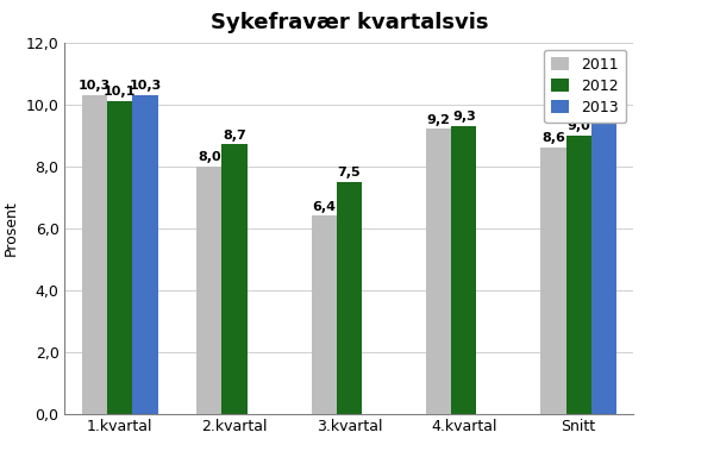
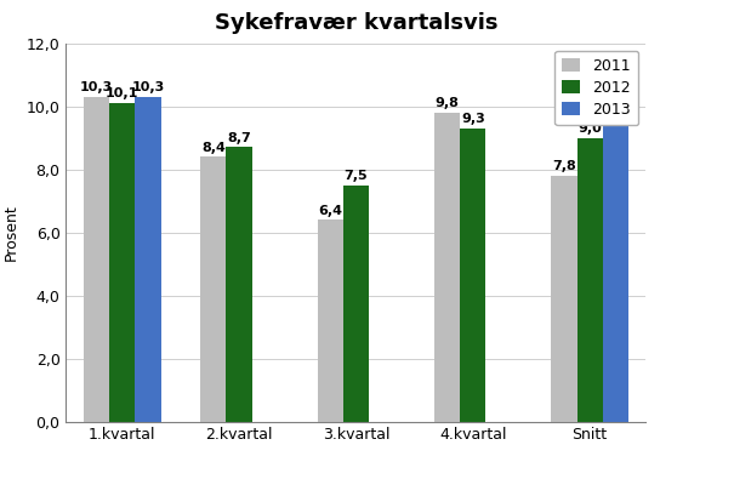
2011/2.kvartal: 8,0 -> 8,4
2011/4.kvartal: 9,2 -> 9,8
2011/Snitt: 8,6 -> 7,8
